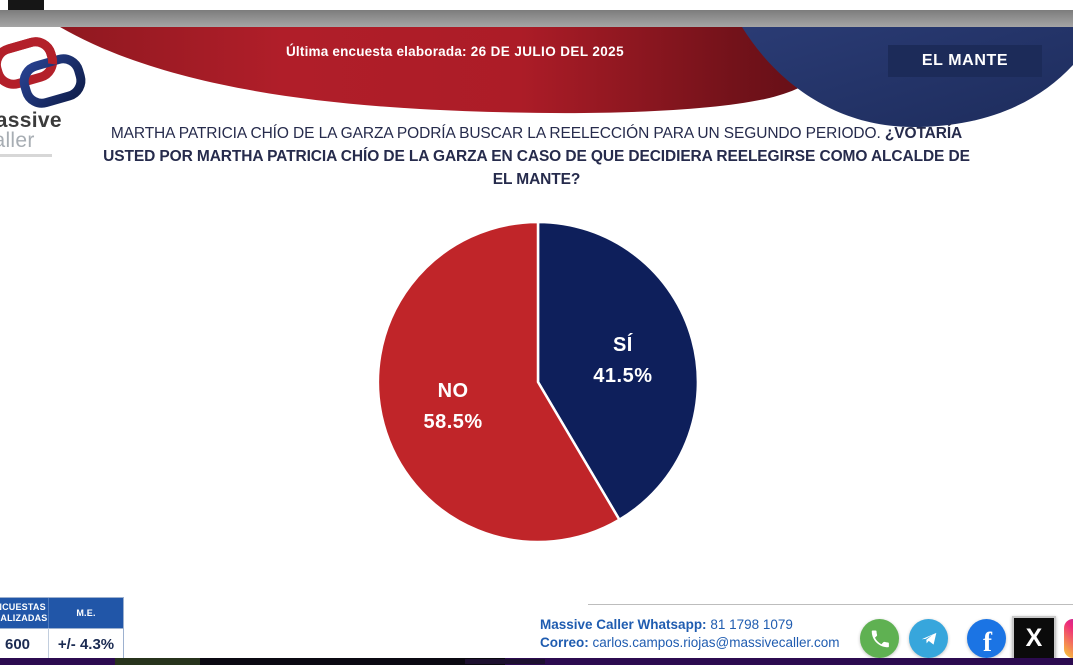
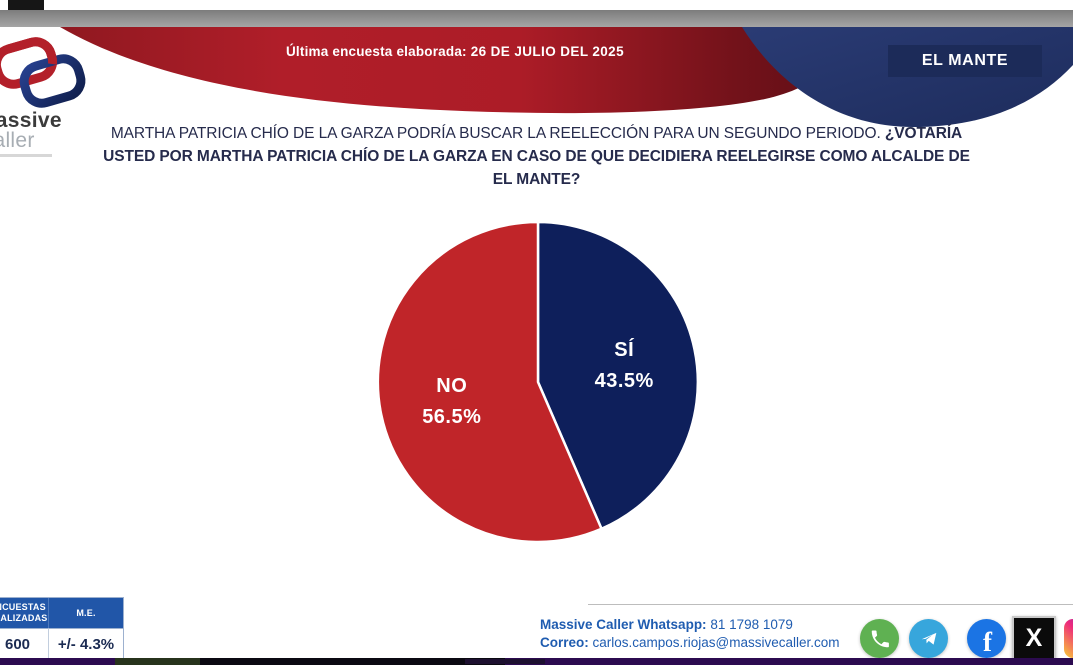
SÍ: 41.5% -> 43.5%
NO: 58.5% -> 56.5%
